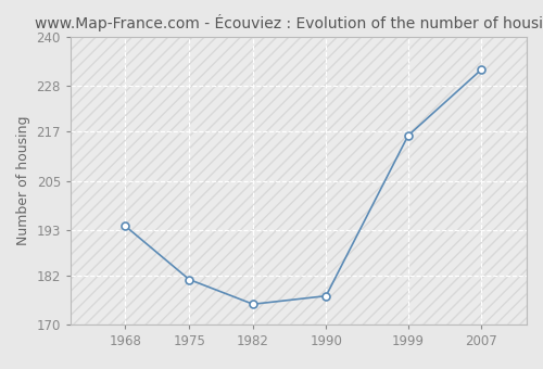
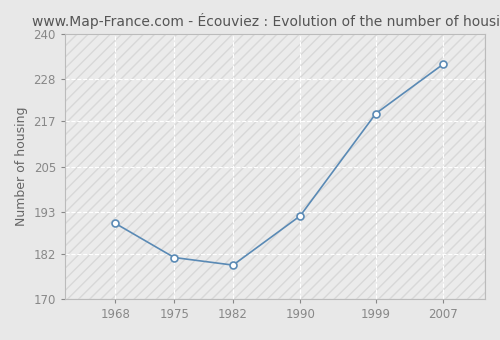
1968: 194 -> 190
1982: 175 -> 179
1990: 177 -> 192
1999: 216 -> 219
